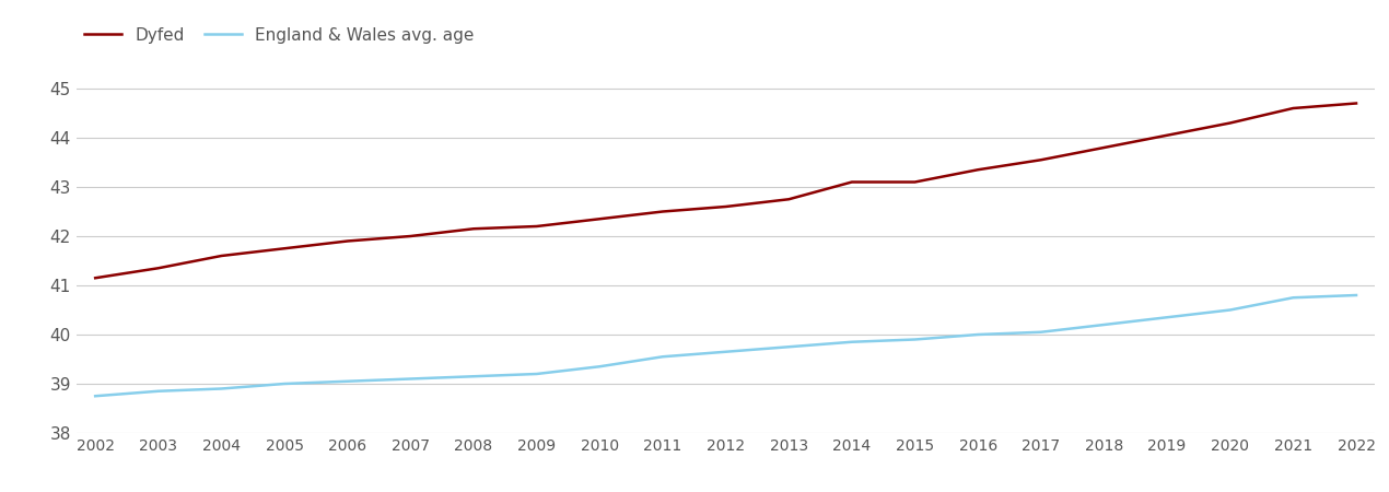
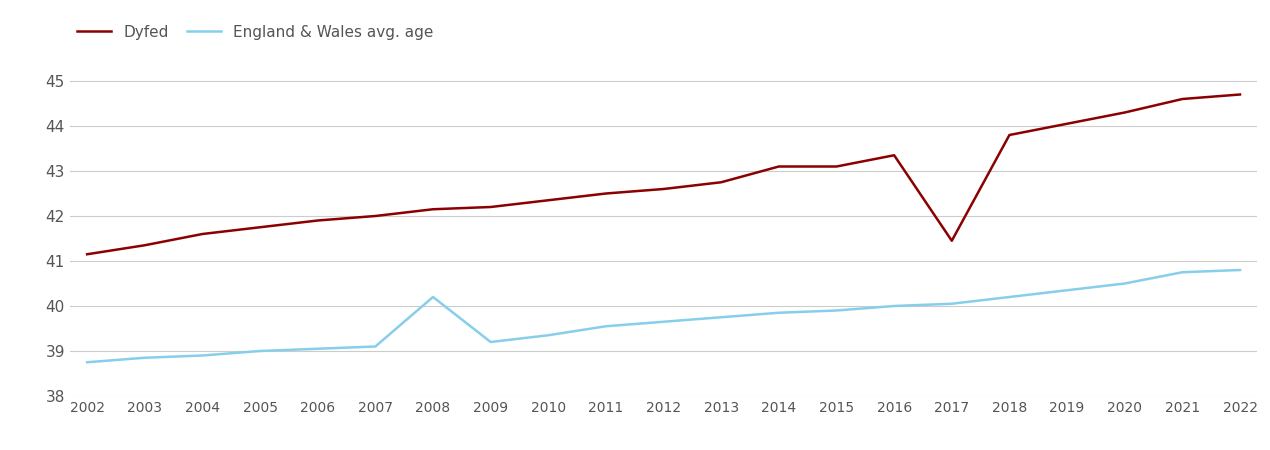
England & Wales avg. age/2008: 39.15 -> 40.20
Dyfed/2017: 43.55 -> 41.45
